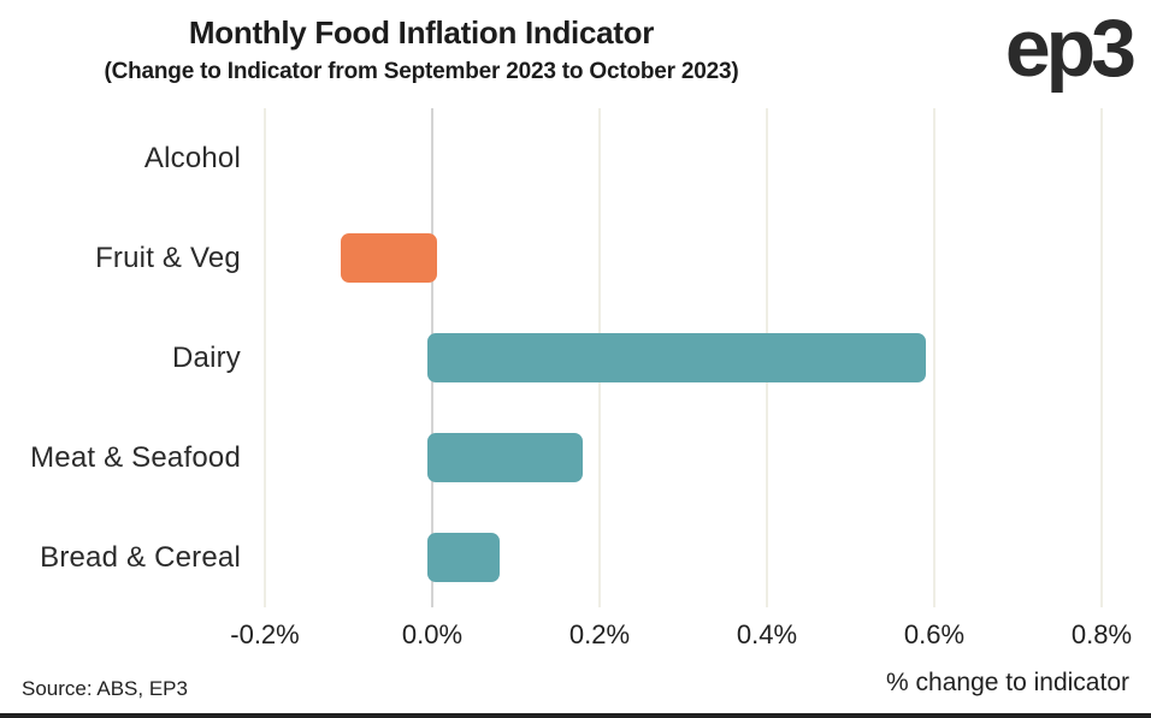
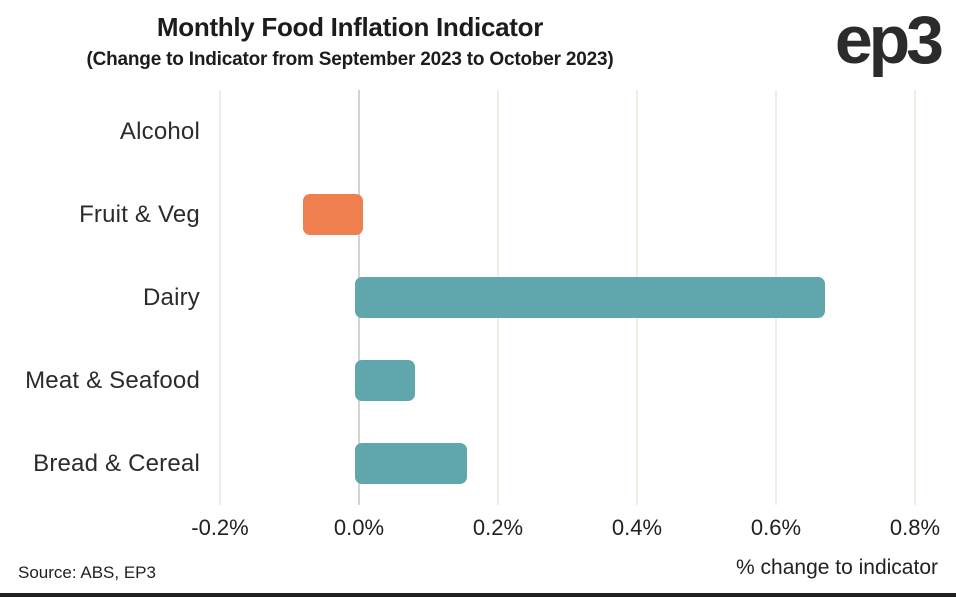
Fruit & Veg: -0.11% -> -0.08%
Dairy: 0.59% -> 0.67%
Meat & Seafood: 0.18% -> 0.08%
Bread & Cereal: 0.08% -> 0.15%
